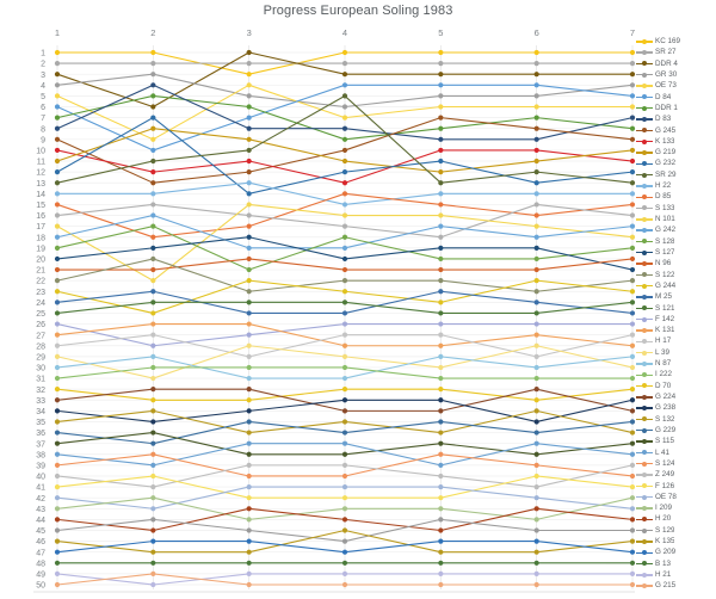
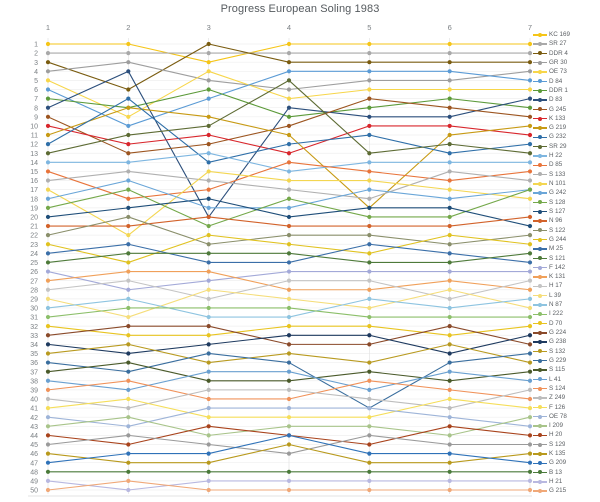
DDR 1/2: 5 -> 8
D 83/3: 8 -> 20
G 209/4: 47 -> 44
G 219/5: 12 -> 19
G 229/5: 35 -> 41
S 128/7: 19 -> 17
